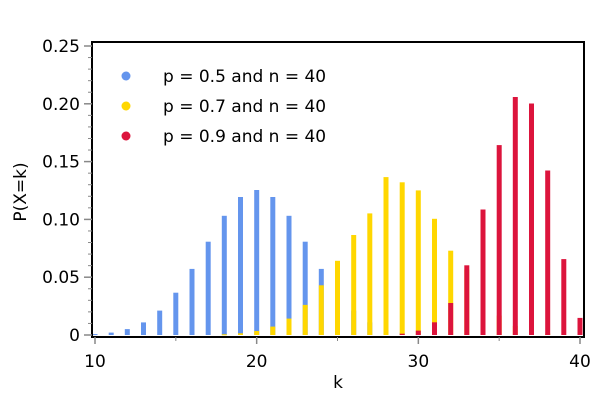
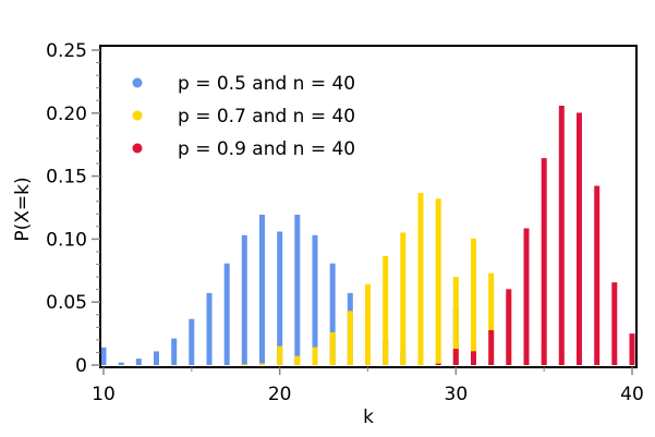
p = 0.5 and n = 40/10: 0.001 -> 0.014
p = 0.5 and n = 40/20: 0.125 -> 0.106
p = 0.7 and n = 40/20: 0.004 -> 0.015
p = 0.5 and n = 40/30: 0.001 -> 0.045
p = 0.7 and n = 40/30: 0.125 -> 0.070
p = 0.9 and n = 40/30: 0.004 -> 0.013
p = 0.9 and n = 40/40: 0.015 -> 0.025
